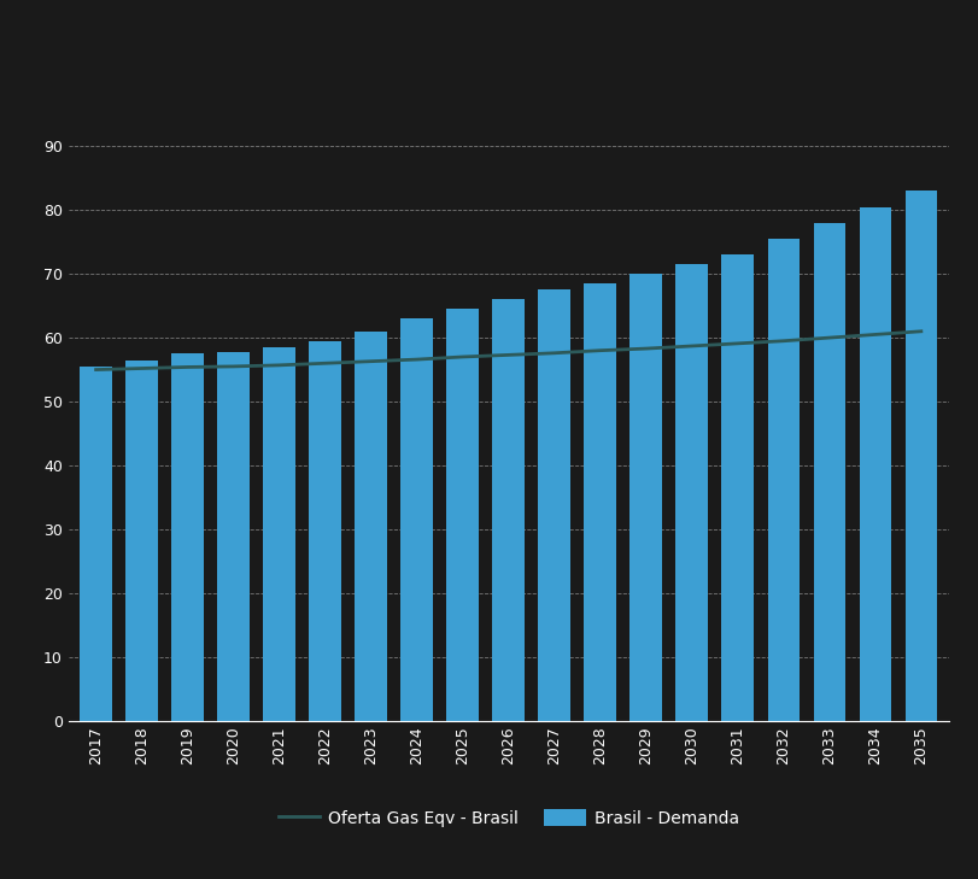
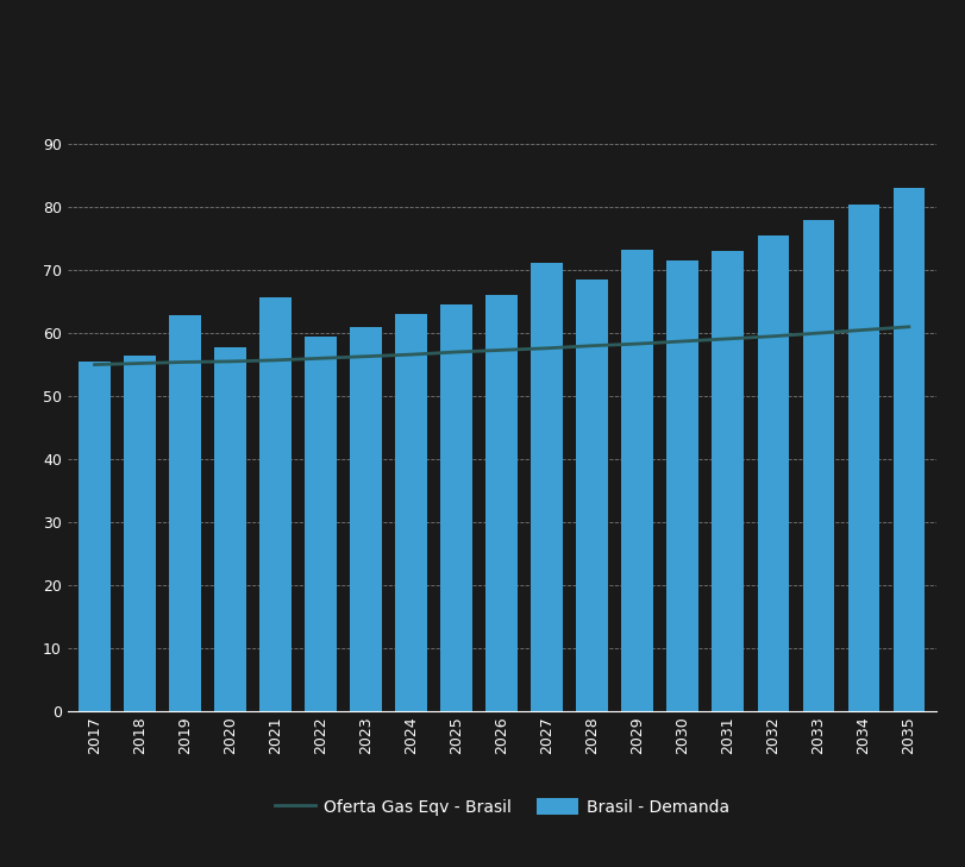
Brasil - Demanda/2019: 57.5 -> 62.8
Brasil - Demanda/2021: 58.5 -> 65.6
Brasil - Demanda/2027: 67.5 -> 71.2
Brasil - Demanda/2029: 70.0 -> 73.2
